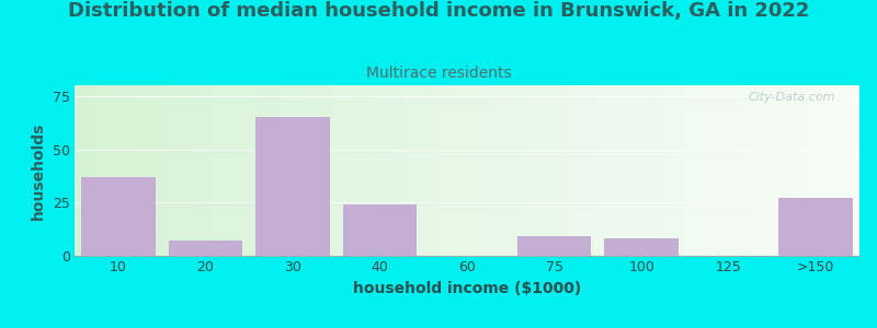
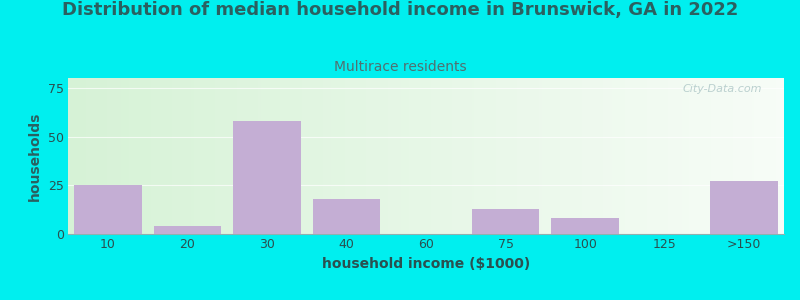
10: 37 -> 25
20: 7 -> 4
30: 65 -> 58
40: 24 -> 18
75: 9 -> 13
